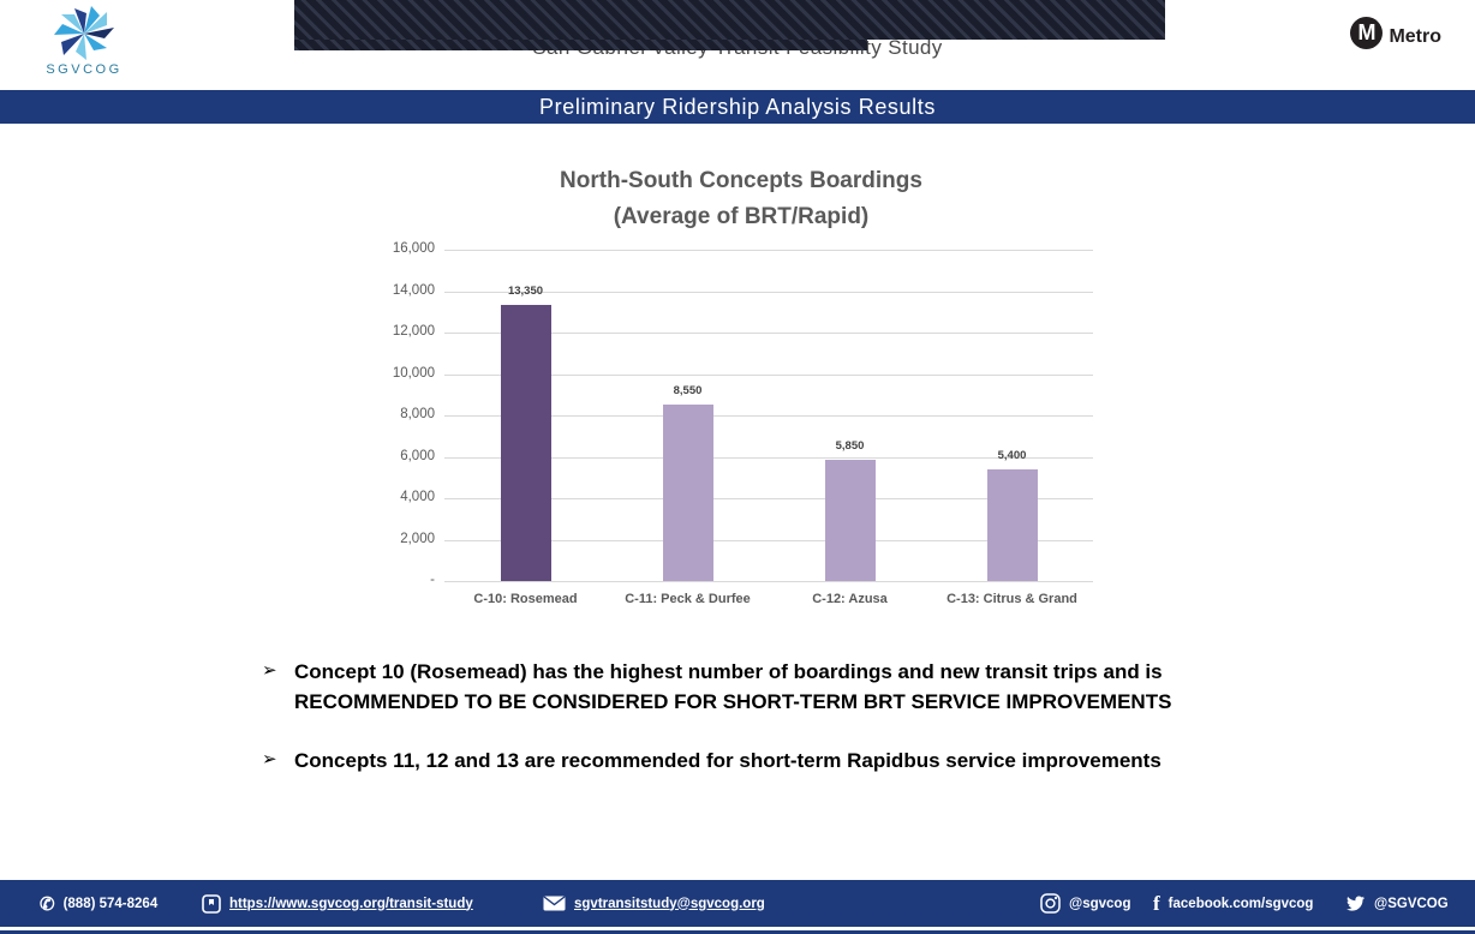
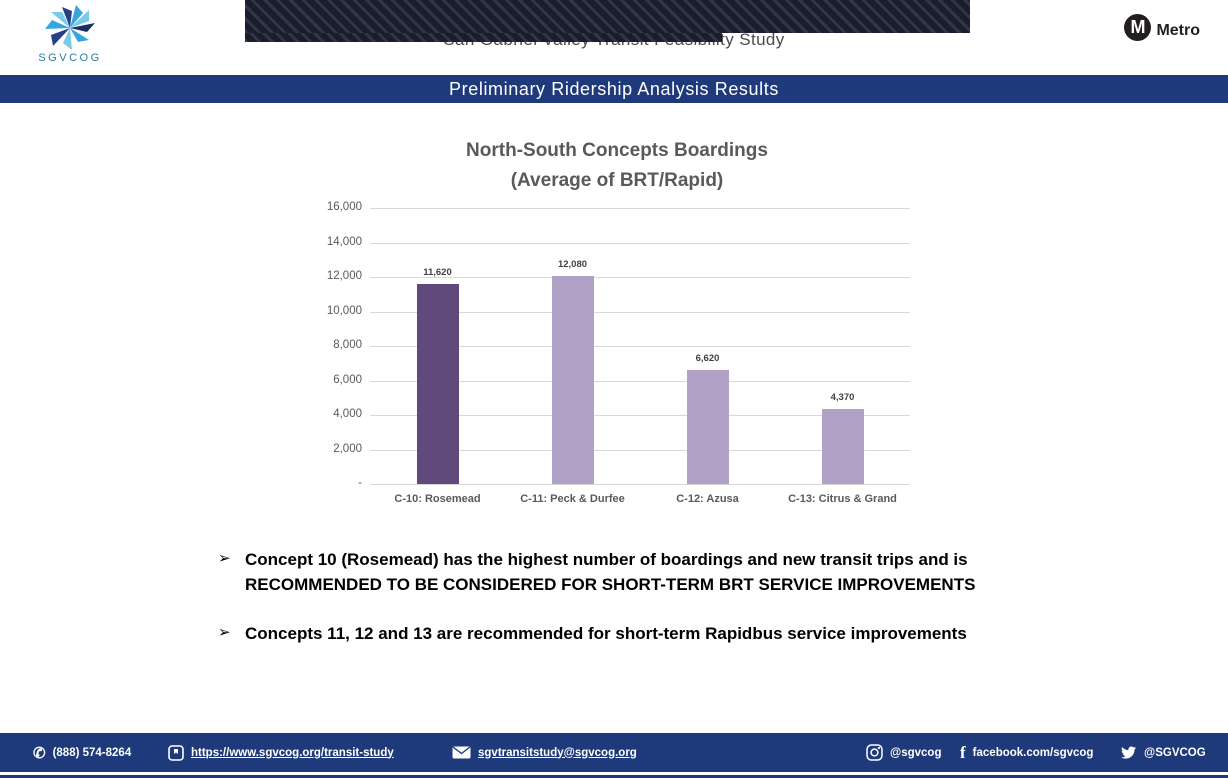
C-10: Rosemead: 13,350 -> 11,620
C-11: Peck & Durfee: 8,550 -> 12,080
C-12: Azusa: 5,850 -> 6,620
C-13: Citrus & Grand: 5,400 -> 4,370
